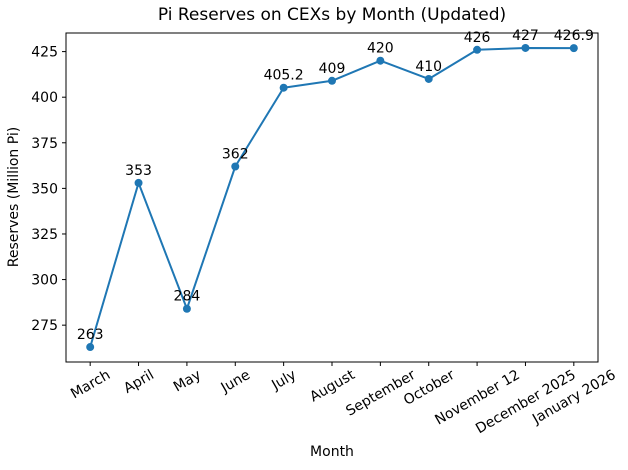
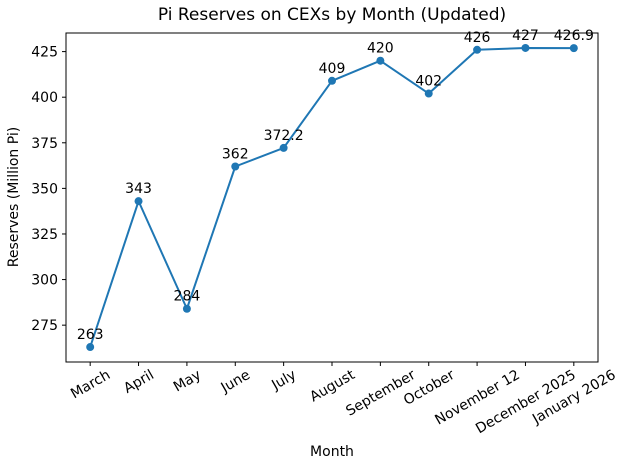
April: 353 -> 343
July: 405.2 -> 372.2
October: 410 -> 402
